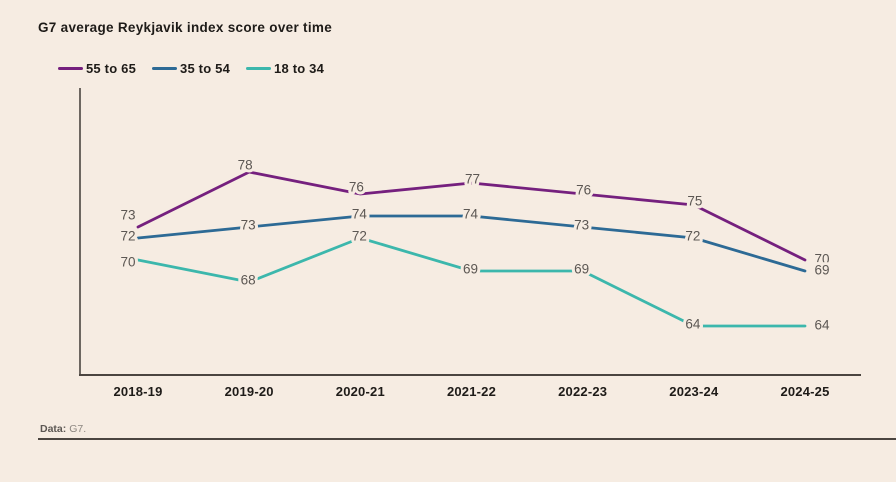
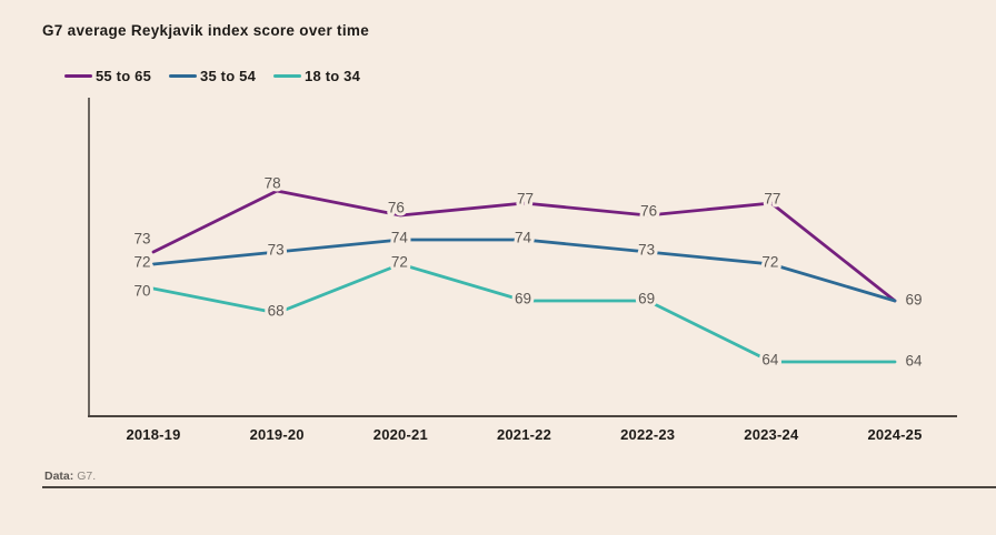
55 to 65/2023-24: 75 -> 77
55 to 65/2024-25: 70 -> 69
